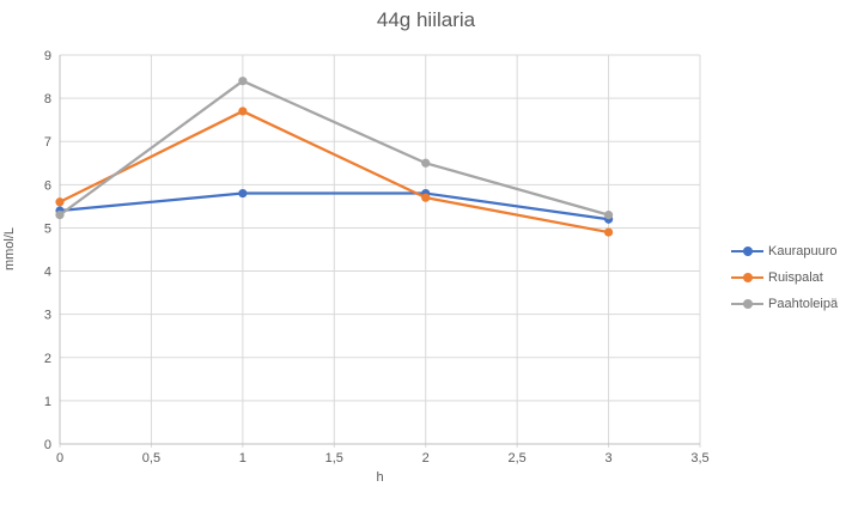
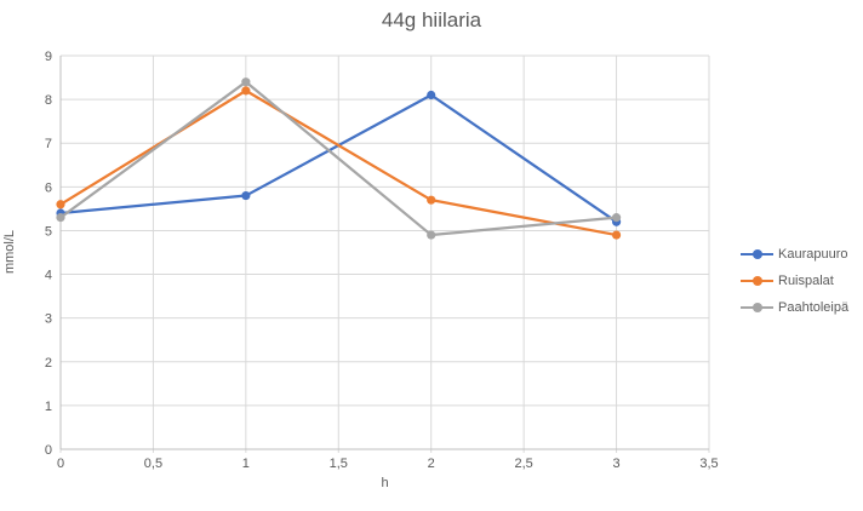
Ruispalat/1: 7.7 -> 8.2
Kaurapuuro/2: 5.8 -> 8.1
Paahtoleipä/2: 6.5 -> 4.9
